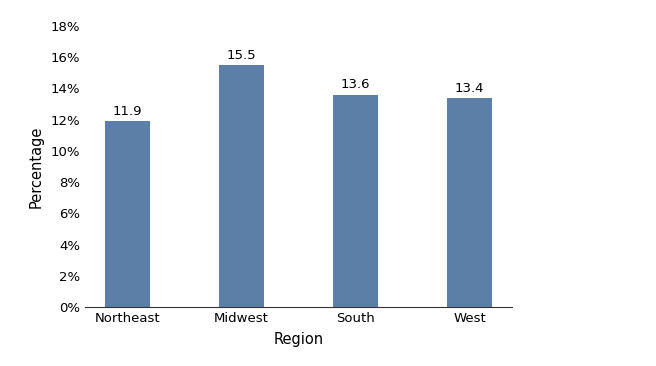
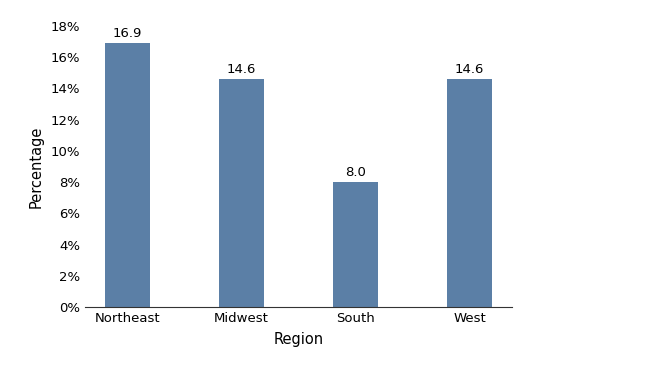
Northeast: 11.9 -> 16.9
Midwest: 15.5 -> 14.6
South: 13.6 -> 8.0
West: 13.4 -> 14.6
